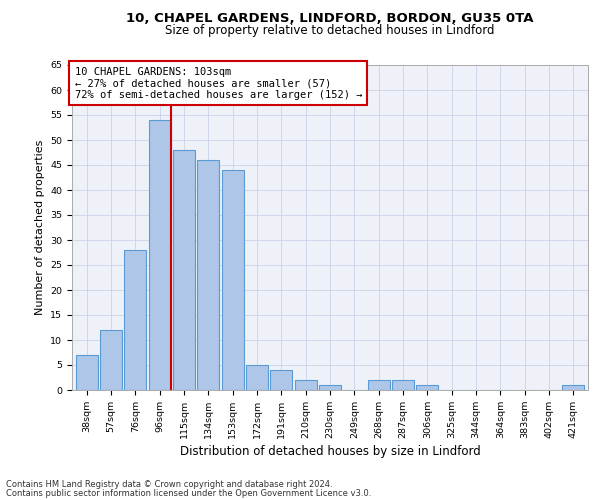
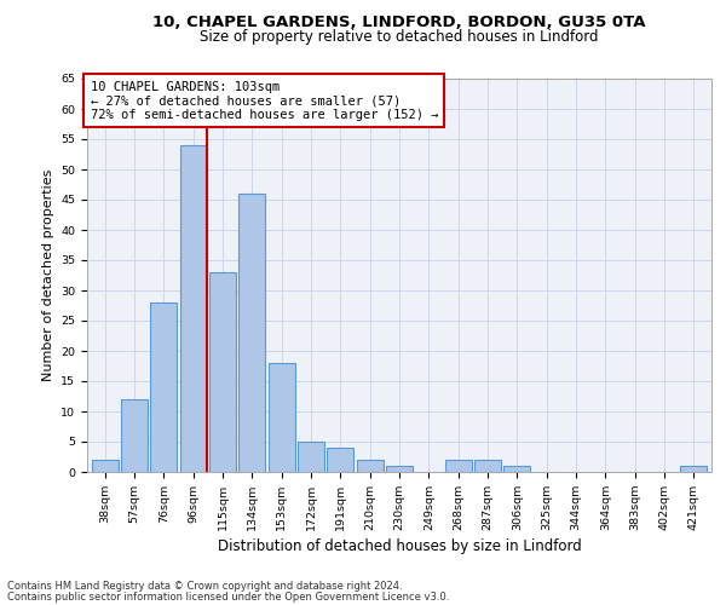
38sqm: 7 -> 2
115sqm: 48 -> 33
153sqm: 44 -> 18
